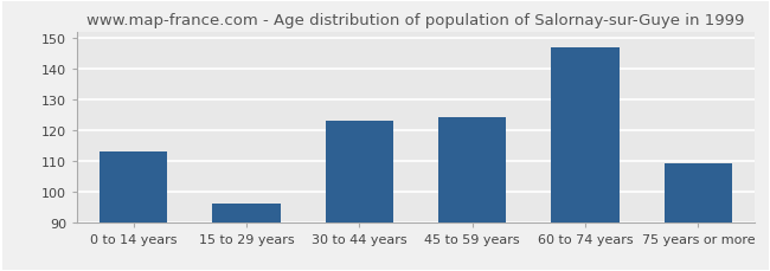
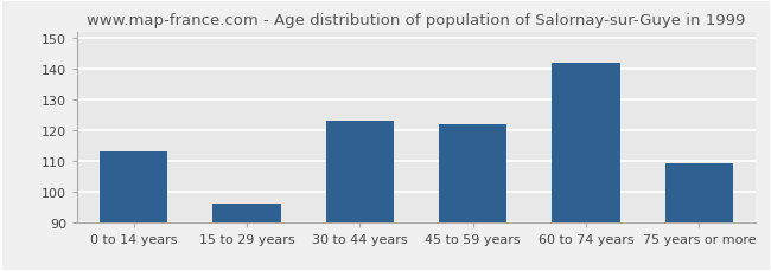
45 to 59 years: 124 -> 122
60 to 74 years: 147 -> 142
